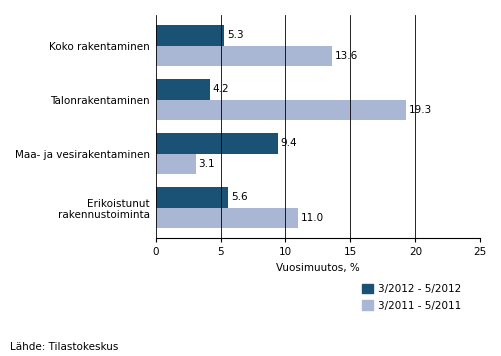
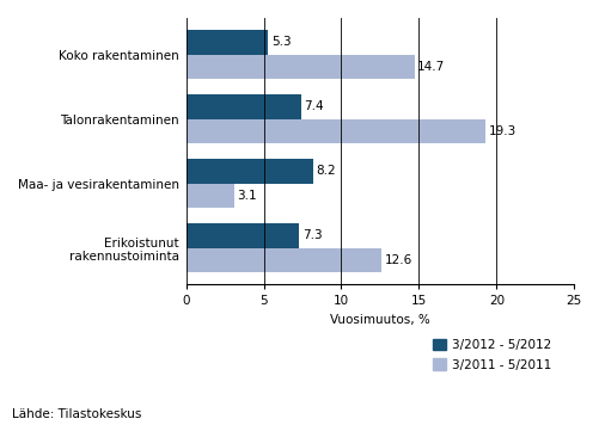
3/2011 - 5/2011/Koko rakentaminen: 13.6 -> 14.7
3/2012 - 5/2012/Talonrakentaminen: 4.2 -> 7.4
3/2012 - 5/2012/Maa- ja vesirakentaminen: 9.4 -> 8.2
3/2012 - 5/2012/Erikoistunut rakennustoiminta: 5.6 -> 7.3
3/2011 - 5/2011/Erikoistunut rakennustoiminta: 11.0 -> 12.6
